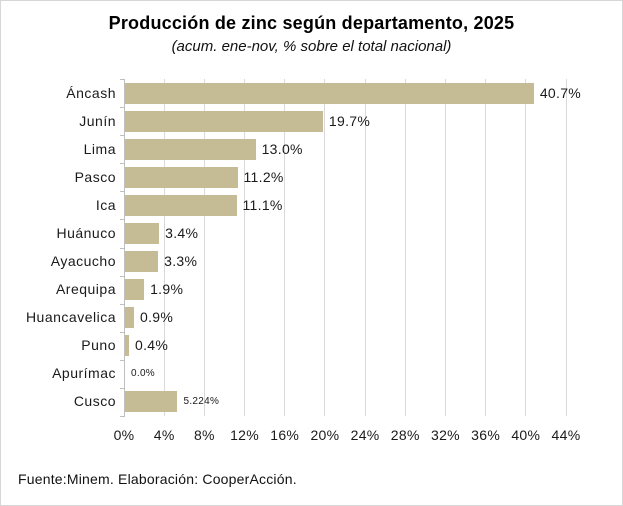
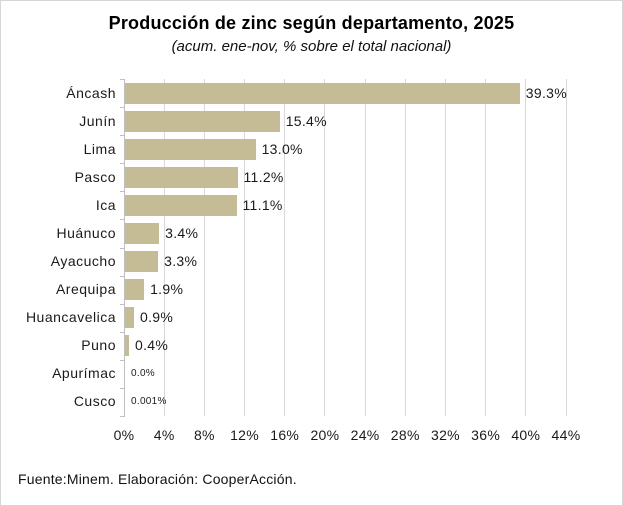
Áncash: 40.7% -> 39.3%
Junín: 19.7% -> 15.4%
Cusco: 5.224% -> 0.001%
